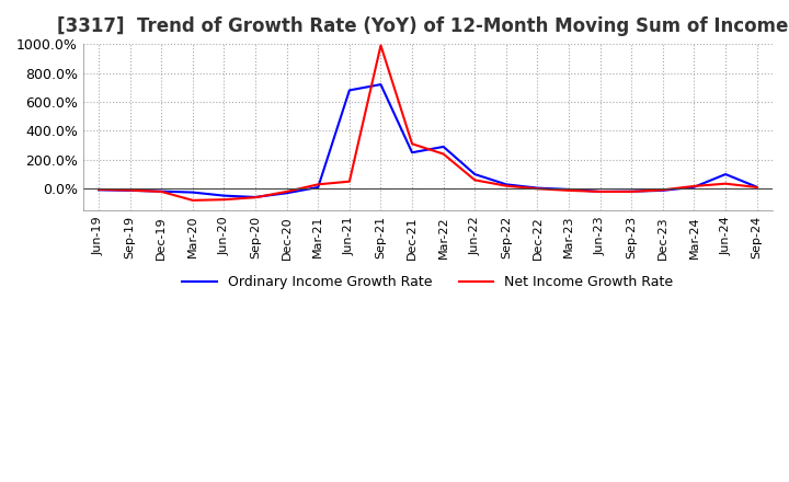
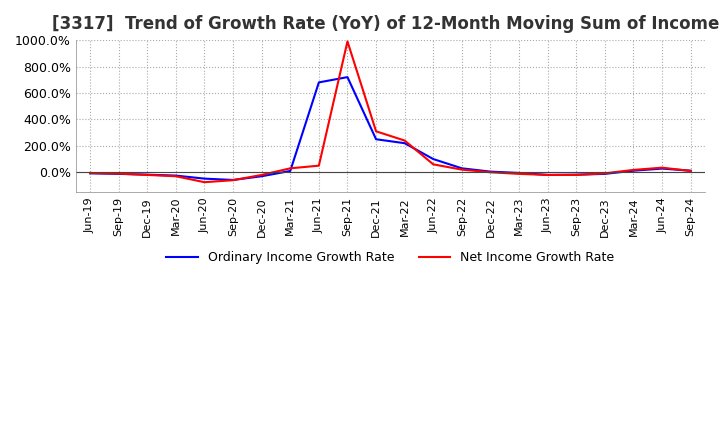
Net Income Growth Rate/Mar-20: -80% -> -30%
Ordinary Income Growth Rate/Mar-22: 290% -> 220%
Ordinary Income Growth Rate/Jun-24: 100% -> 30%
